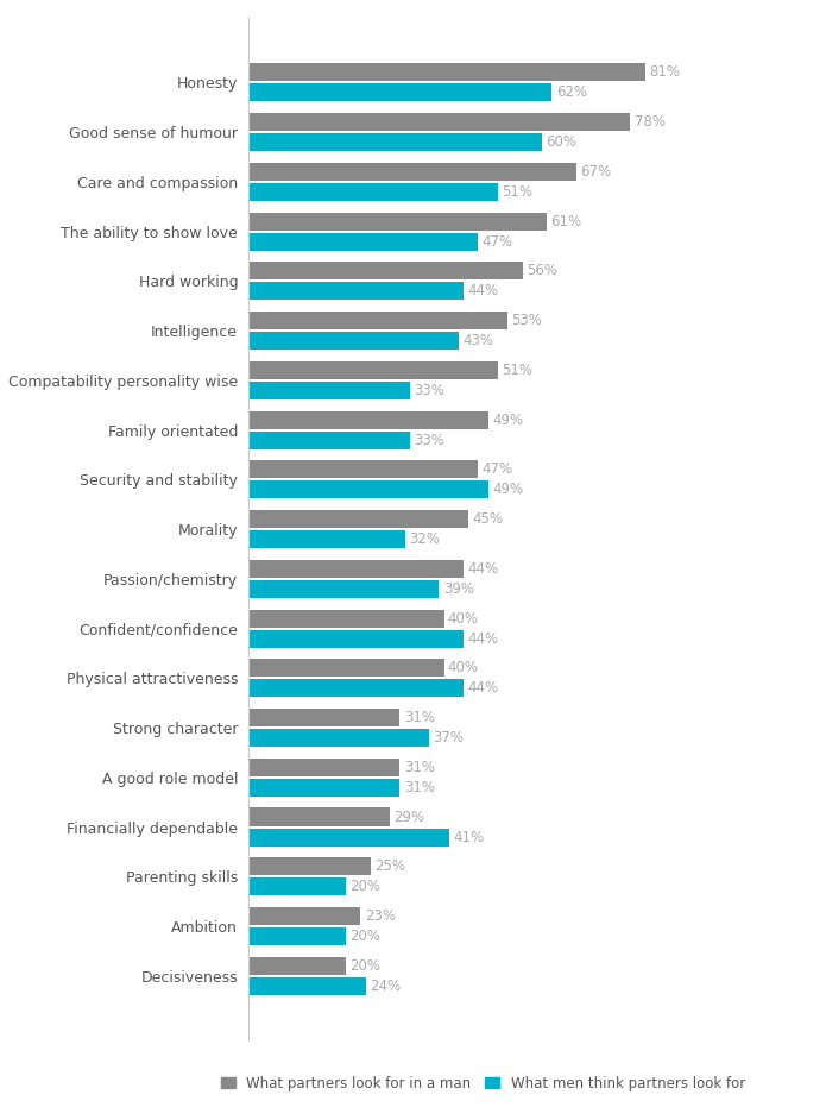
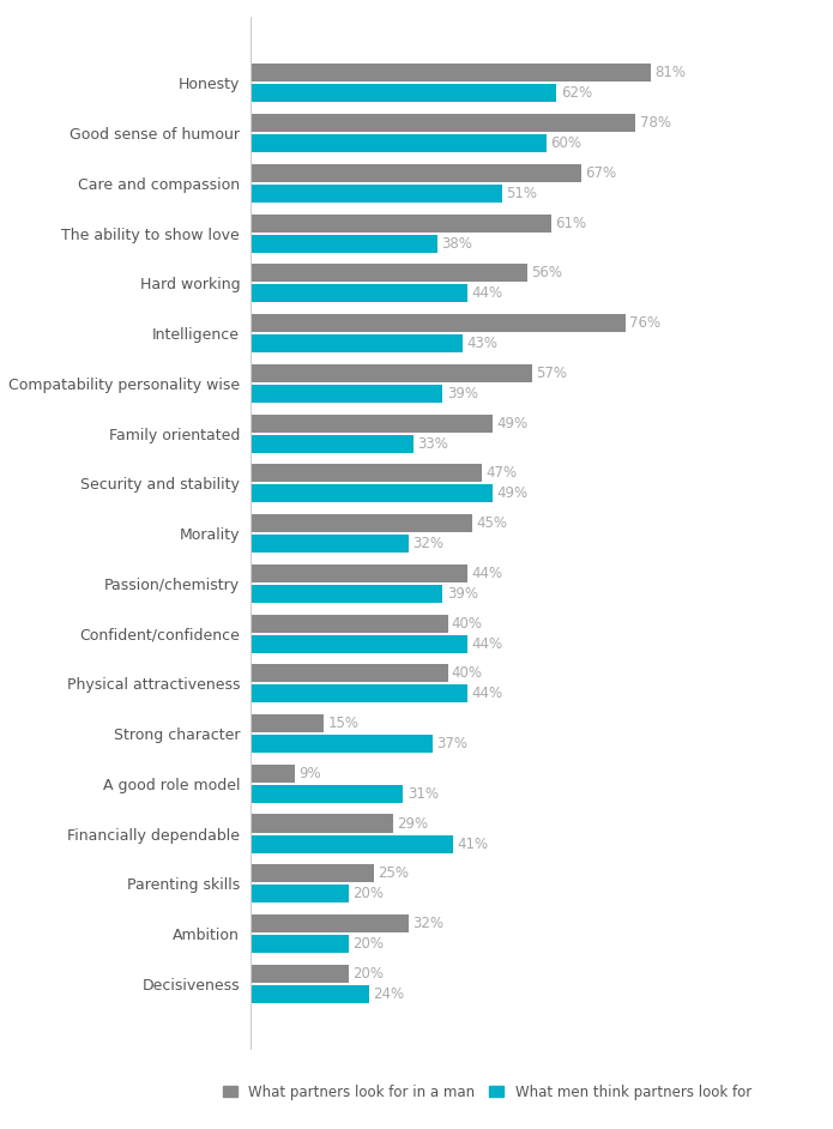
What men think partners look for/The ability to show love: 47% -> 38%
What partners look for in a man/Intelligence: 53% -> 76%
What partners look for in a man/Compatability personality wise: 51% -> 57%
What men think partners look for/Compatability personality wise: 33% -> 39%
What partners look for in a man/Strong character: 31% -> 15%
What partners look for in a man/A good role model: 31% -> 9%
What partners look for in a man/Ambition: 23% -> 32%
